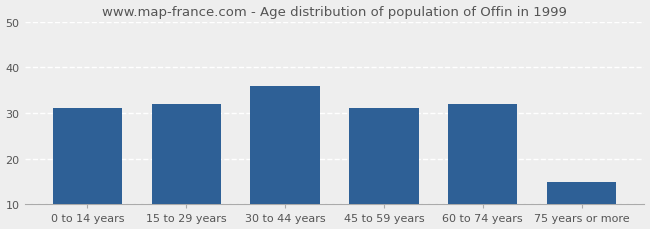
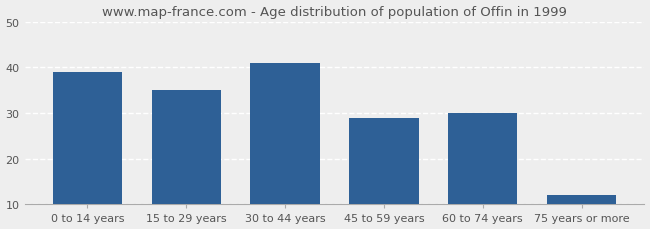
0 to 14 years: 31 -> 39
15 to 29 years: 32 -> 35
30 to 44 years: 36 -> 41
45 to 59 years: 31 -> 29
60 to 74 years: 32 -> 30
75 years or more: 15 -> 12
